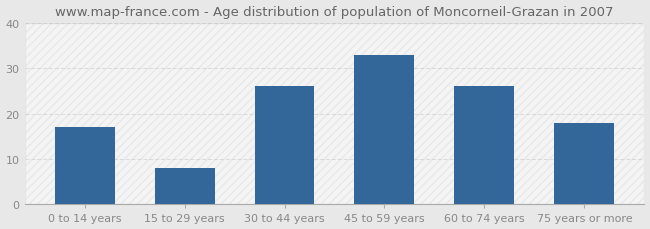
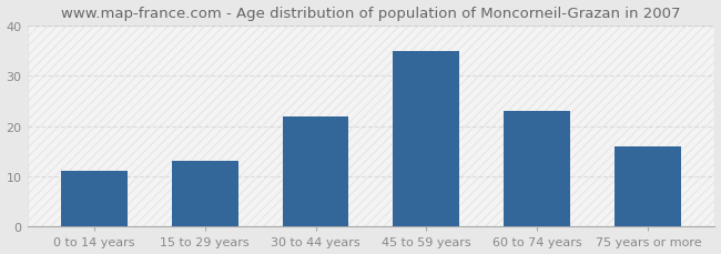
0 to 14 years: 17 -> 11
15 to 29 years: 8 -> 13
30 to 44 years: 26 -> 22
45 to 59 years: 33 -> 35
60 to 74 years: 26 -> 23
75 years or more: 18 -> 16
